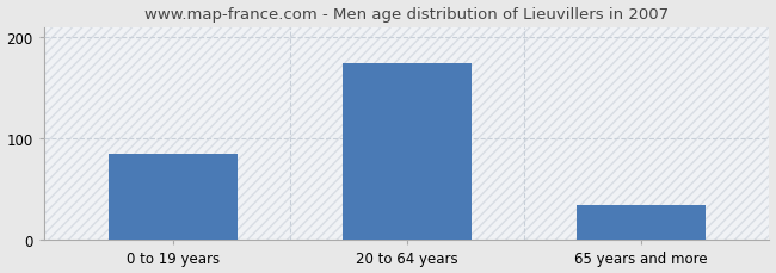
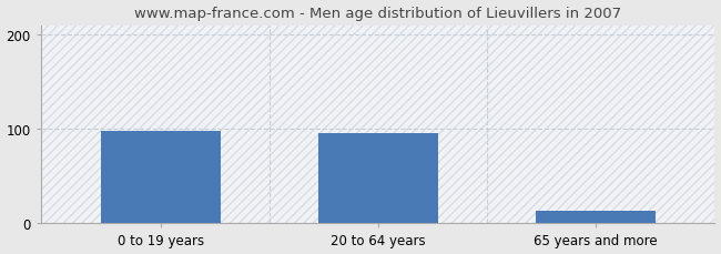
0 to 19 years: 85 -> 98
20 to 64 years: 175 -> 96
65 years and more: 35 -> 14
